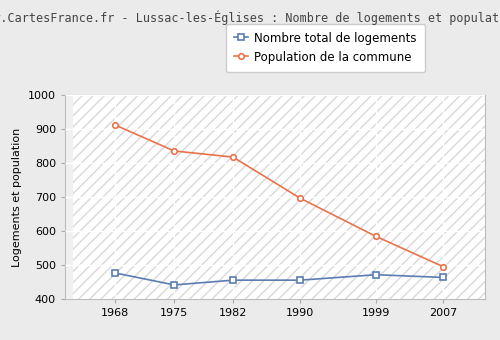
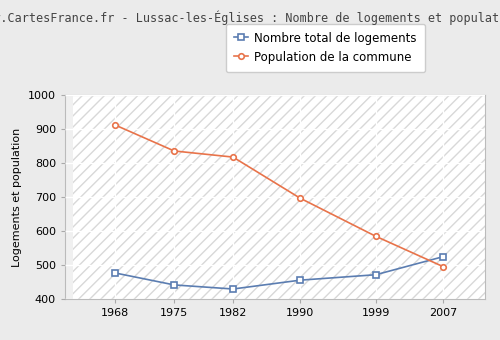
Nombre total de logements/1982: 456 -> 430
Nombre total de logements/2007: 464 -> 525
